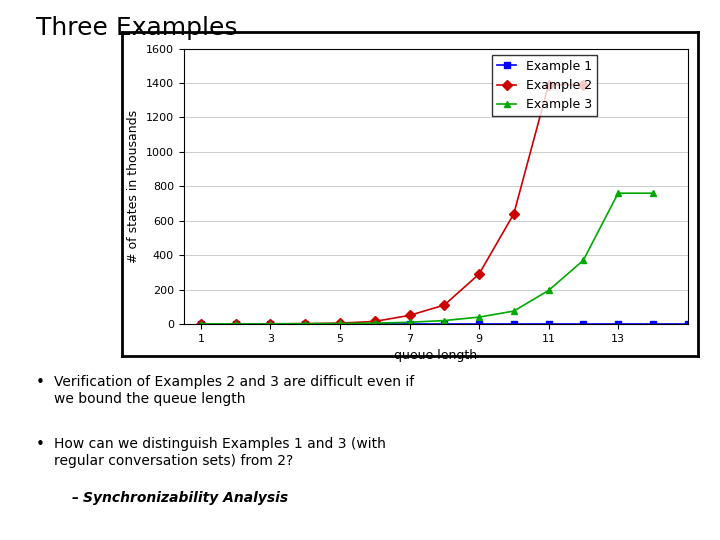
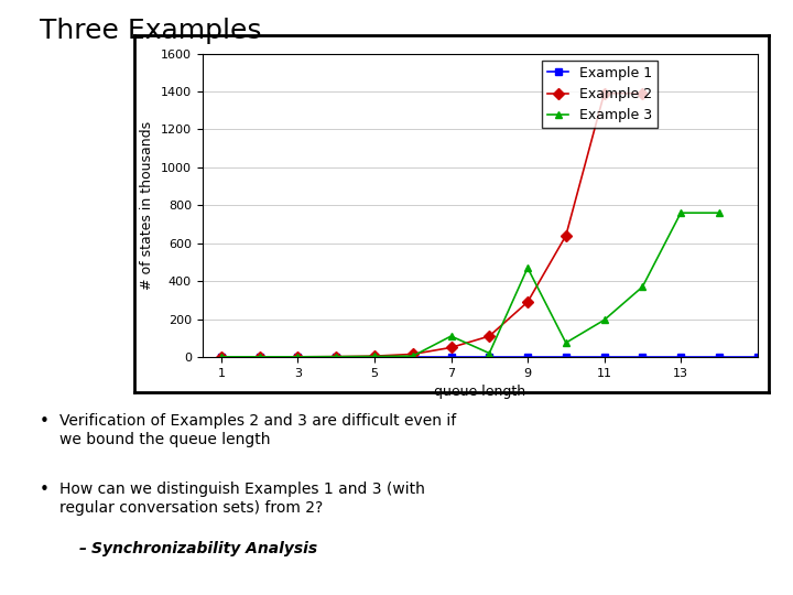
Example 3/7: 10 -> 110
Example 3/9: 40 -> 470
